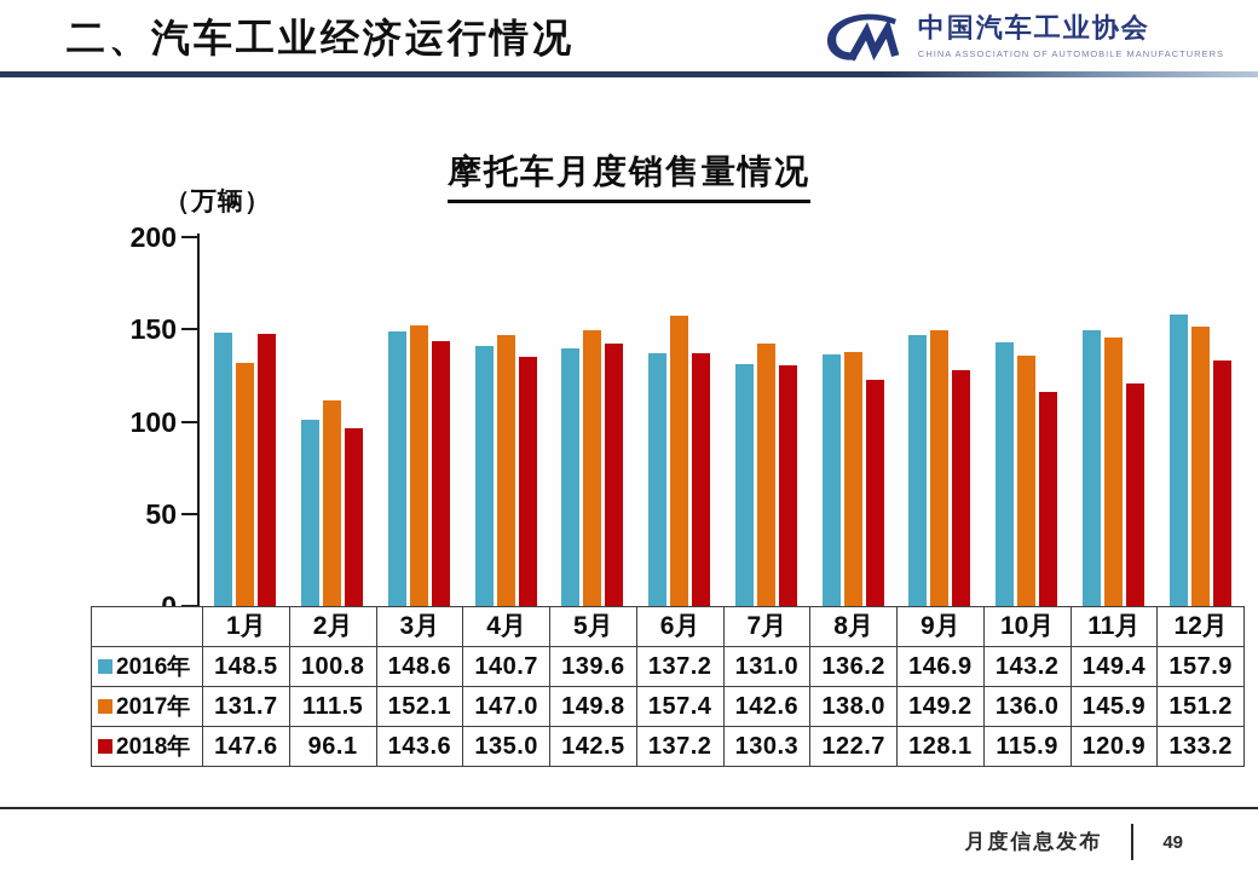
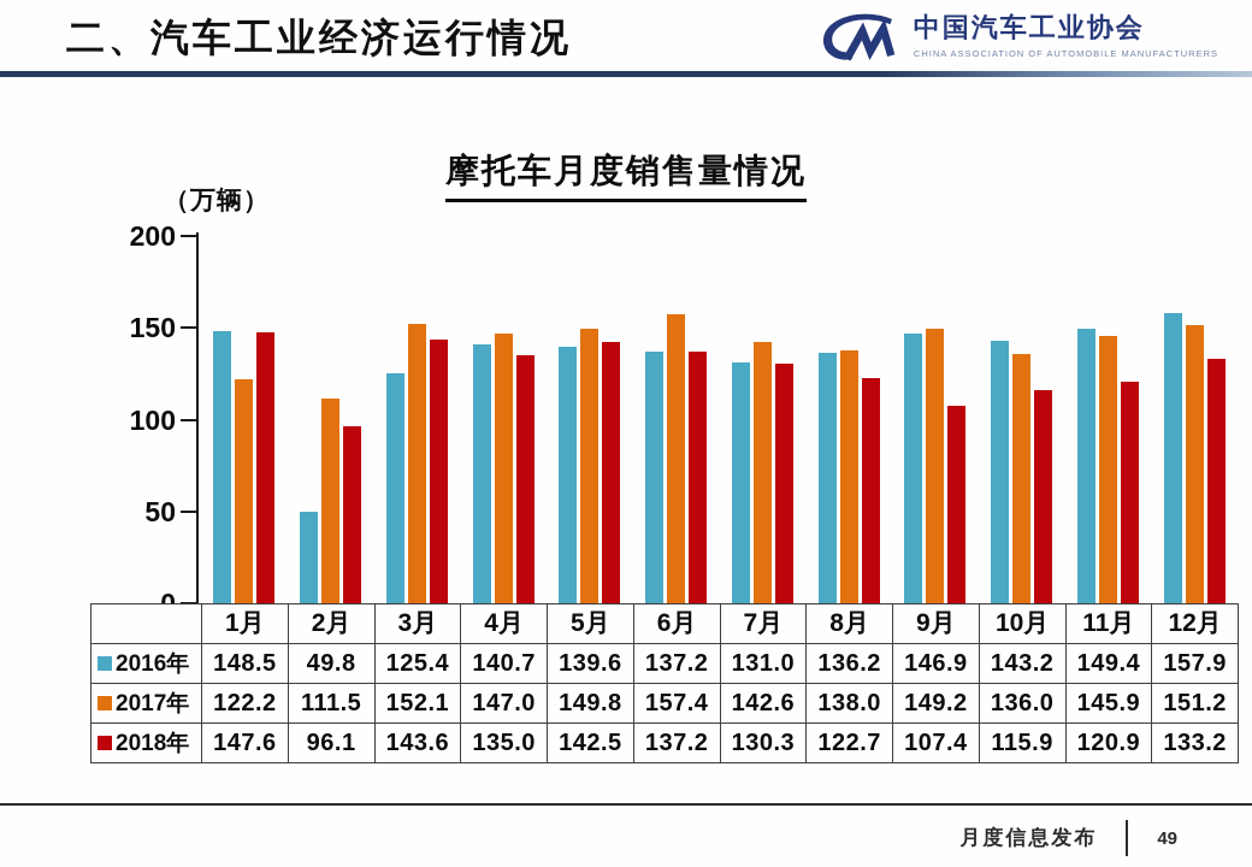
2017年/1月: 131.7 -> 122.2
2016年/2月: 100.8 -> 49.8
2016年/3月: 148.6 -> 125.4
2018年/9月: 128.1 -> 107.4
